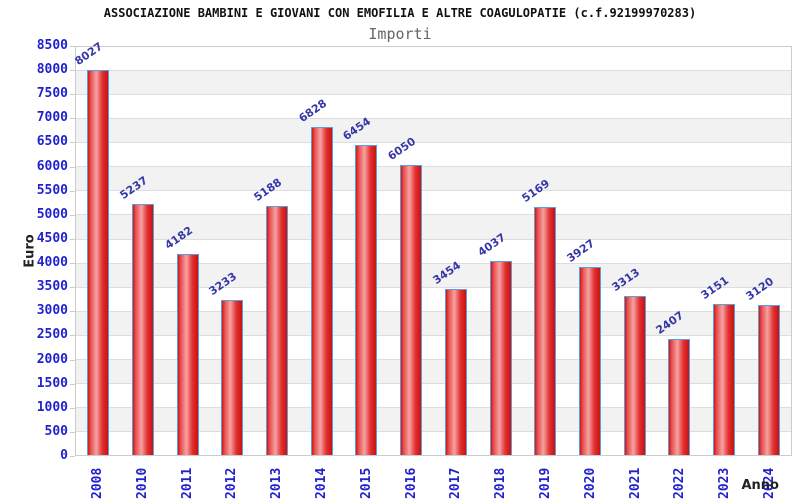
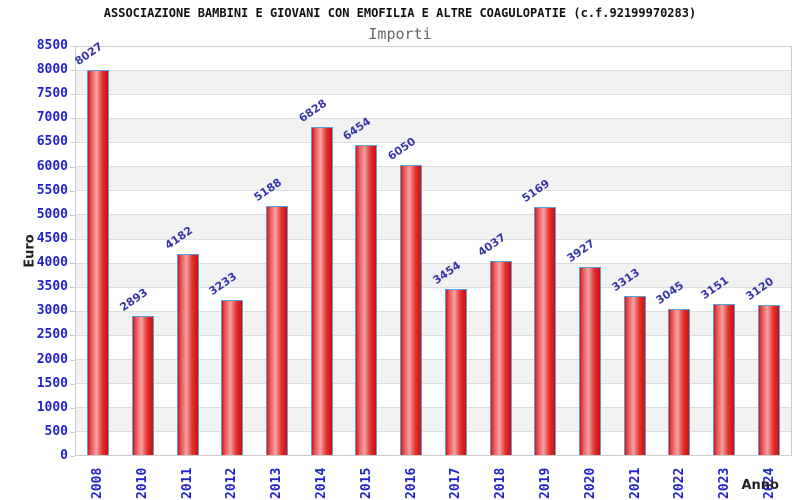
2010: 5237 -> 2893
2022: 2407 -> 3045
